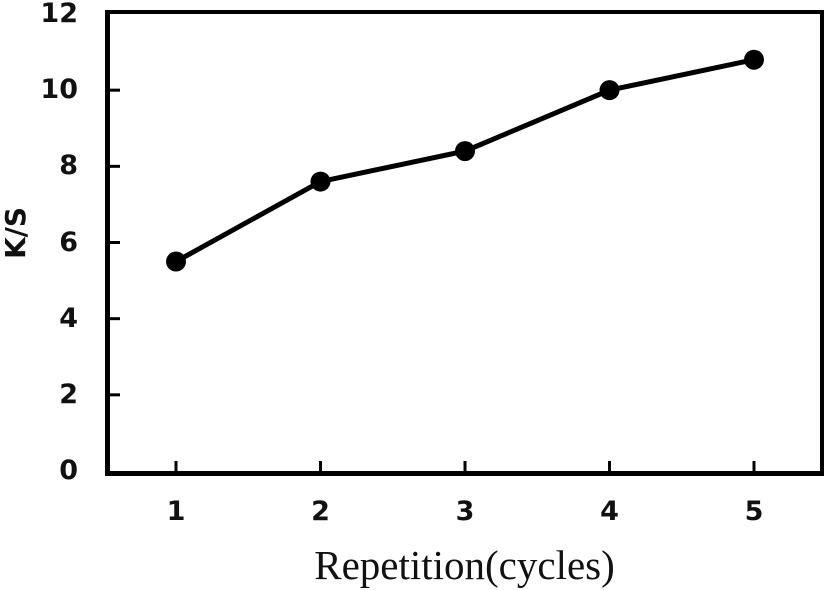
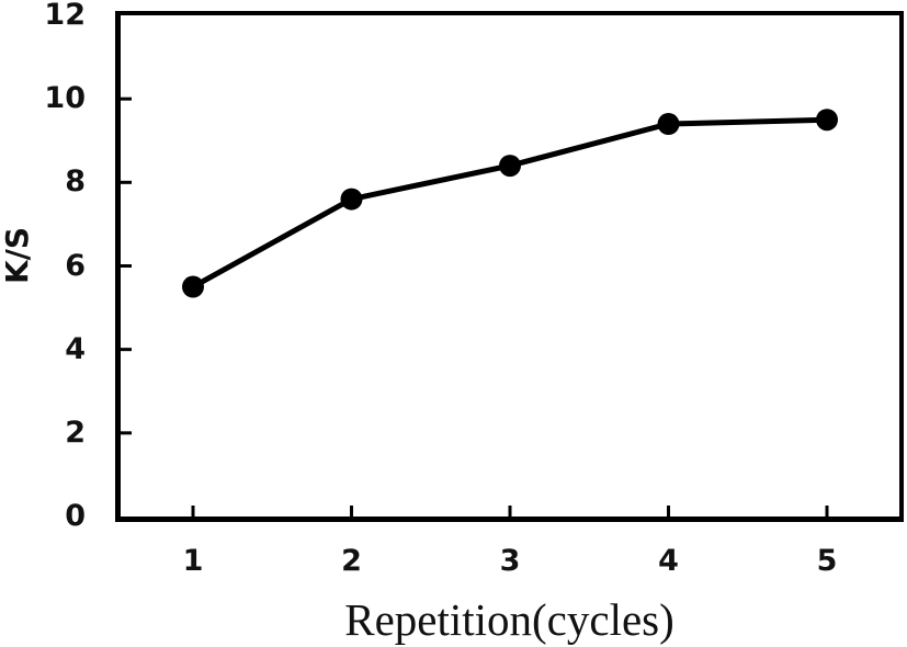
4: 10.0 -> 9.4
5: 10.8 -> 9.5
